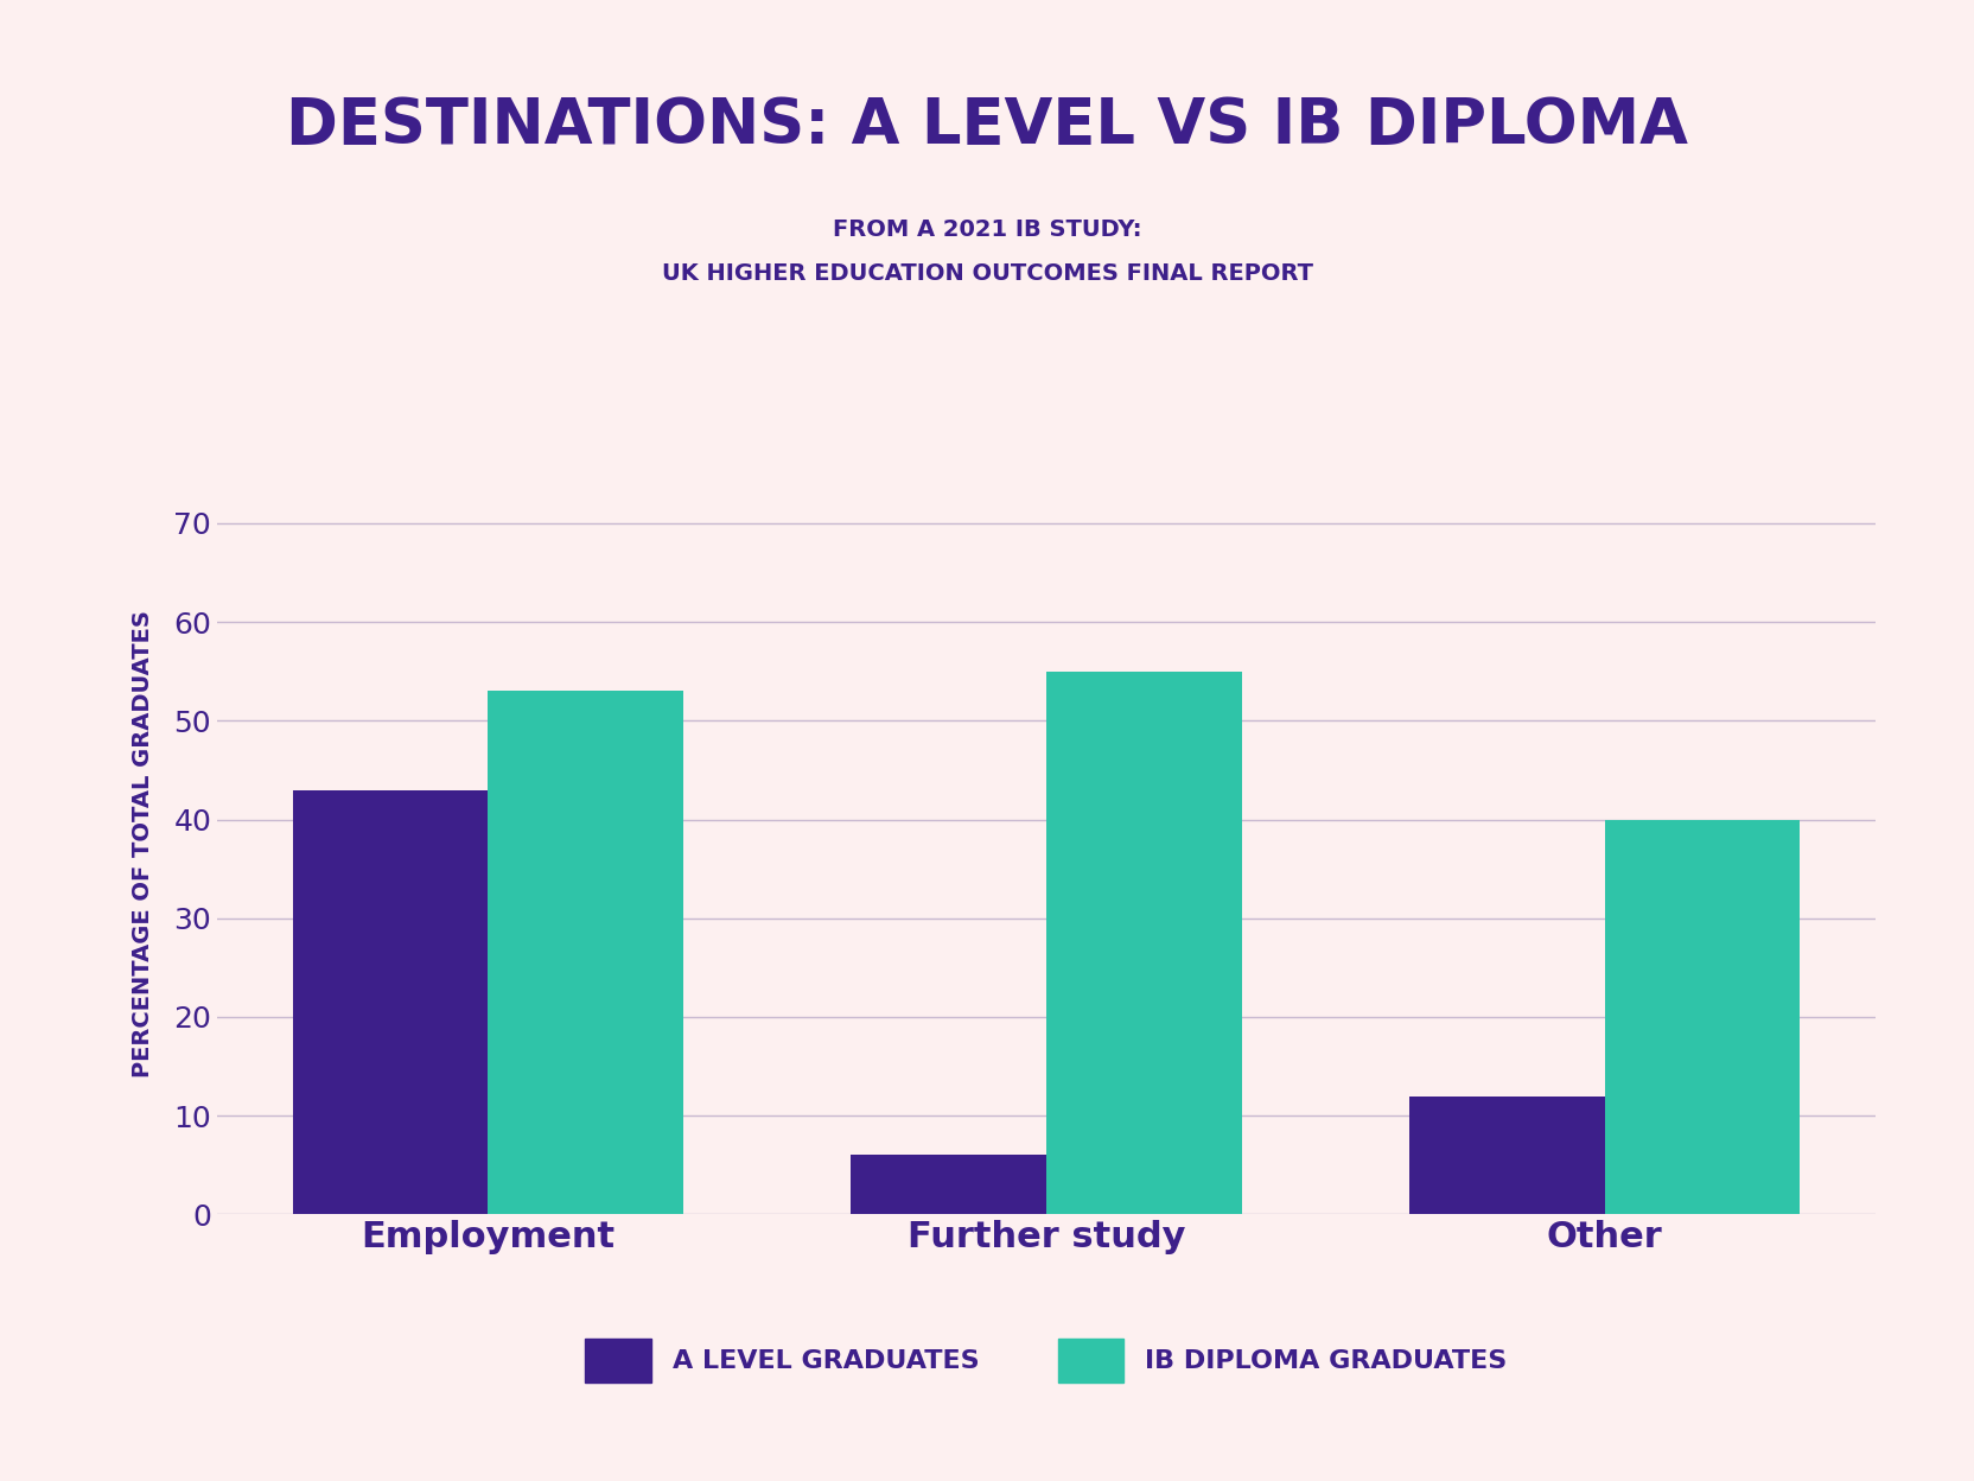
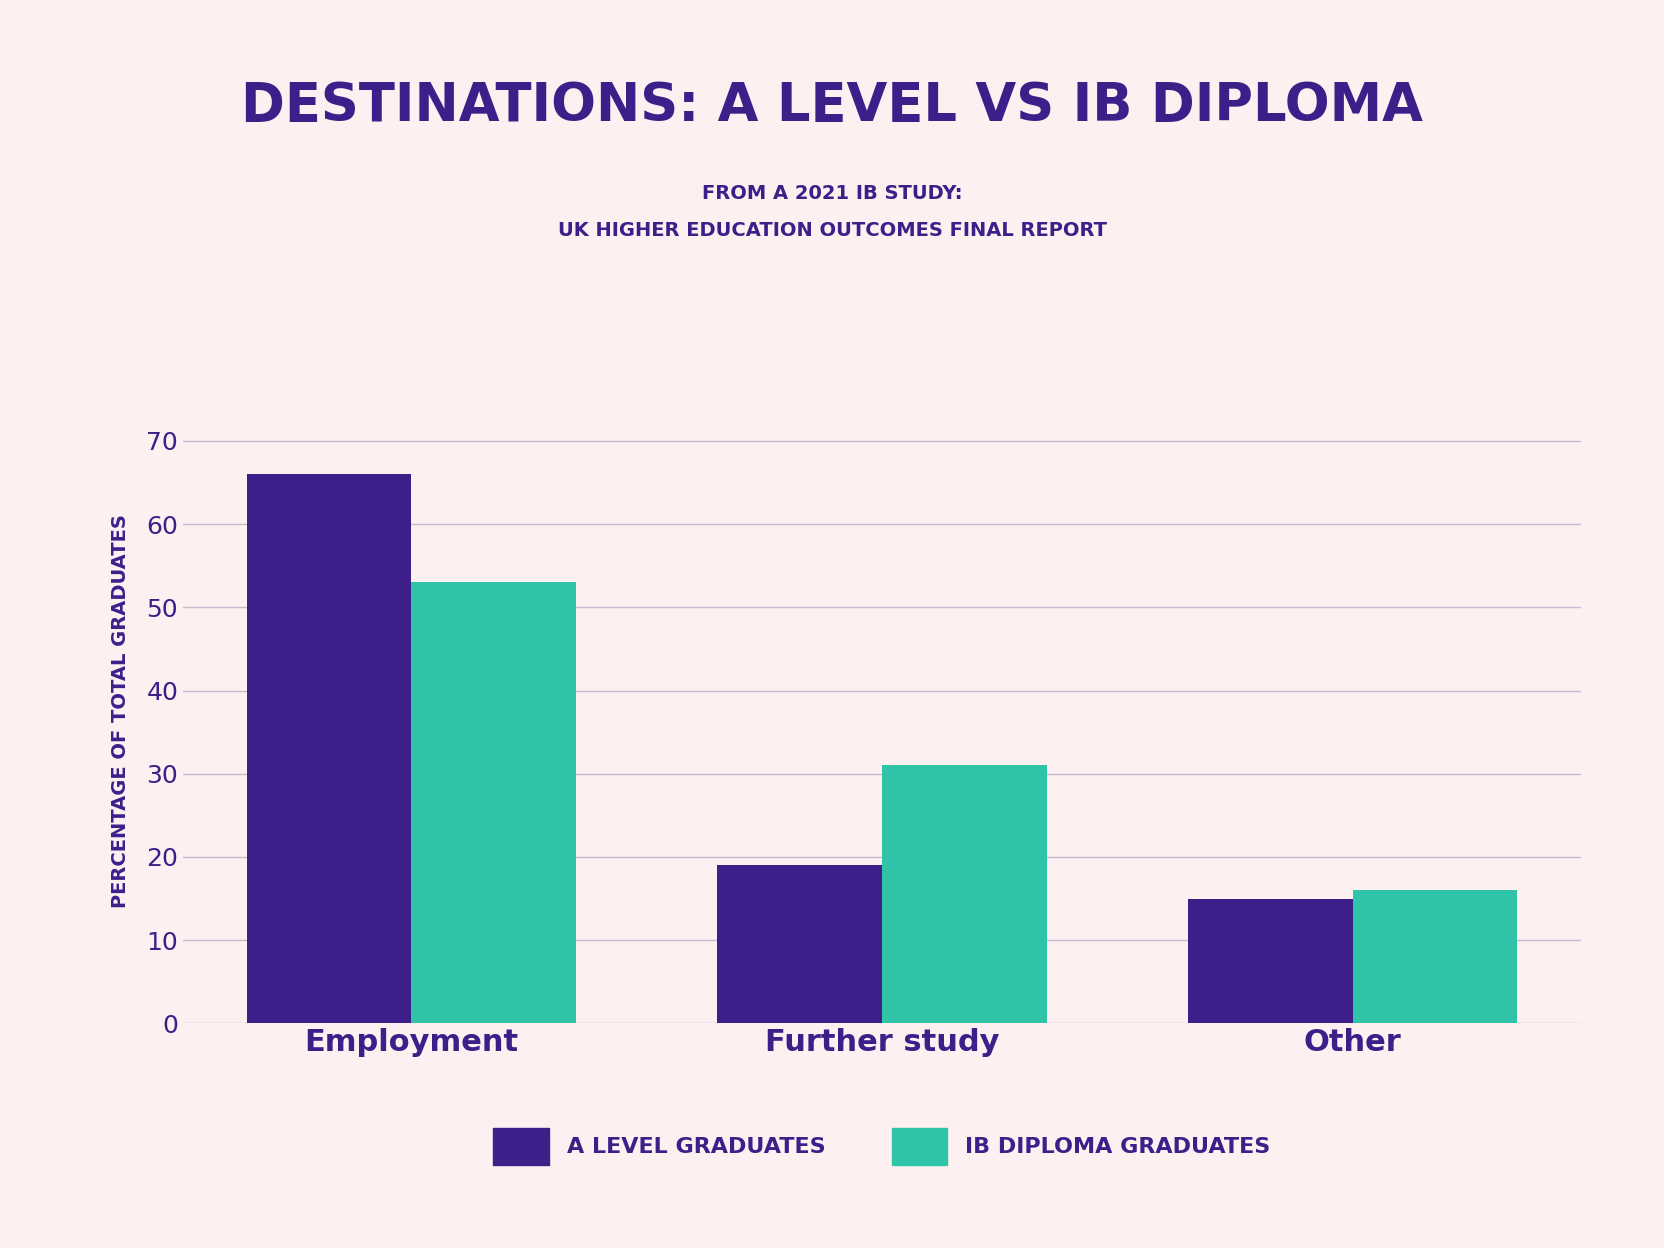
A LEVEL GRADUATES/Employment: 43 -> 66
A LEVEL GRADUATES/Further study: 6 -> 19
IB DIPLOMA GRADUATES/Further study: 55 -> 31
A LEVEL GRADUATES/Other: 12 -> 15
IB DIPLOMA GRADUATES/Other: 40 -> 16
